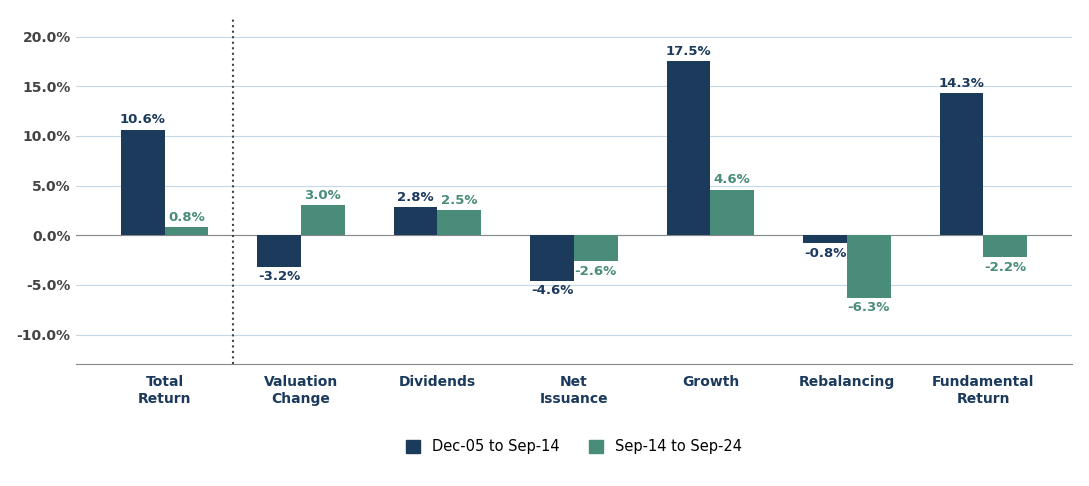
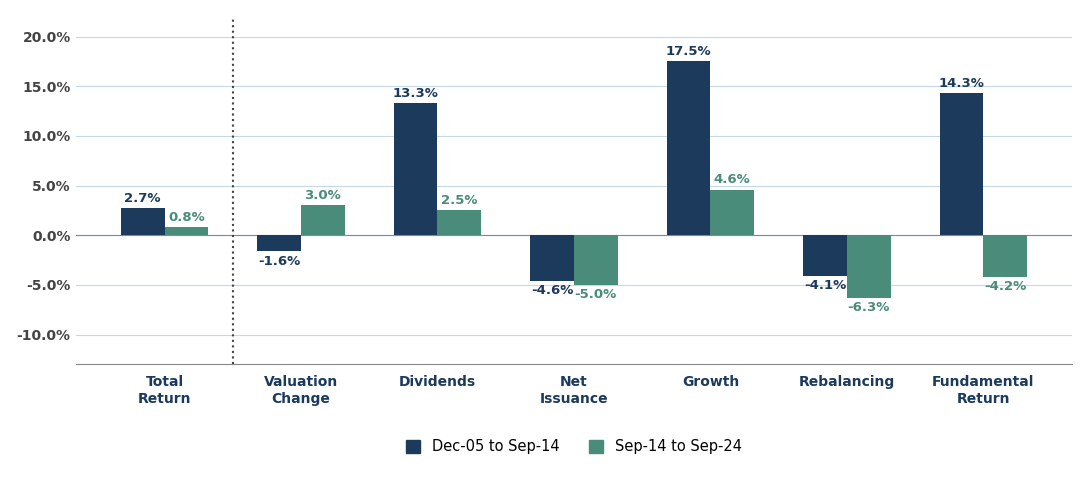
Dec-05 to Sep-14/Total Return: 10.6% -> 2.7%
Dec-05 to Sep-14/Valuation Change: -3.2% -> -1.6%
Dec-05 to Sep-14/Dividends: 2.8% -> 13.3%
Sep-14 to Sep-24/Net Issuance: -2.6% -> -5.0%
Dec-05 to Sep-14/Rebalancing: -0.8% -> -4.1%
Sep-14 to Sep-24/Fundamental Return: -2.2% -> -4.2%
